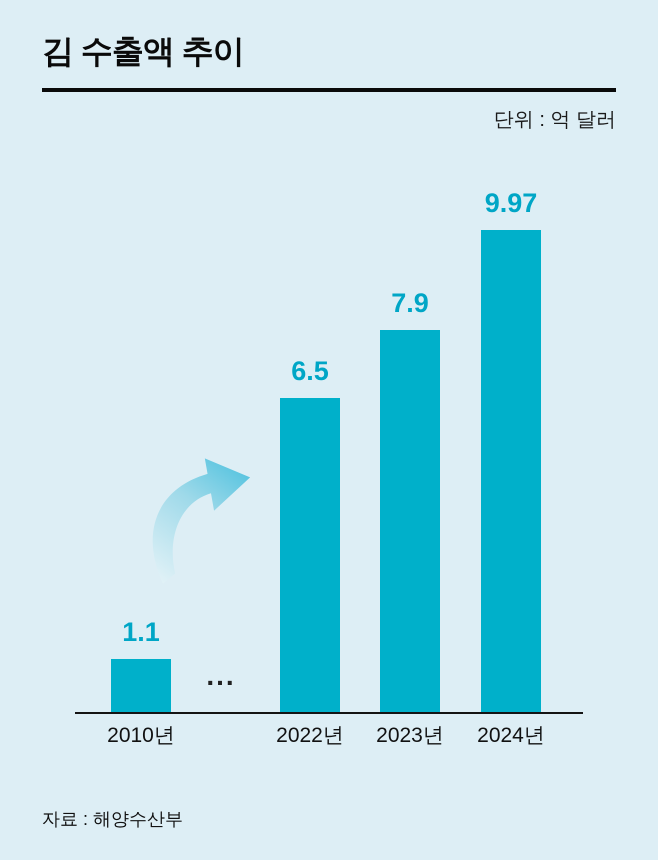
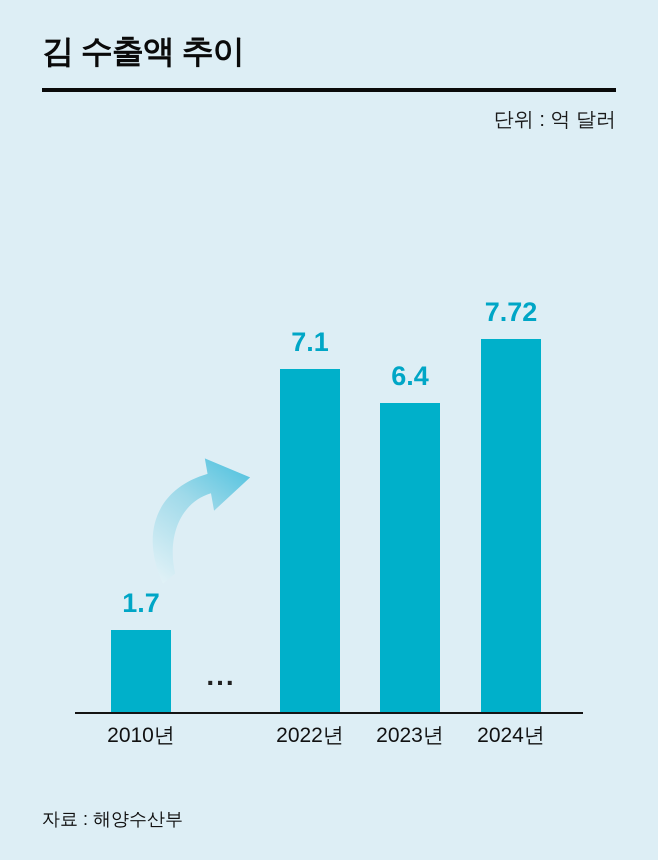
2010년: 1.1 -> 1.7
2022년: 6.5 -> 7.1
2023년: 7.9 -> 6.4
2024년: 9.97 -> 7.72
